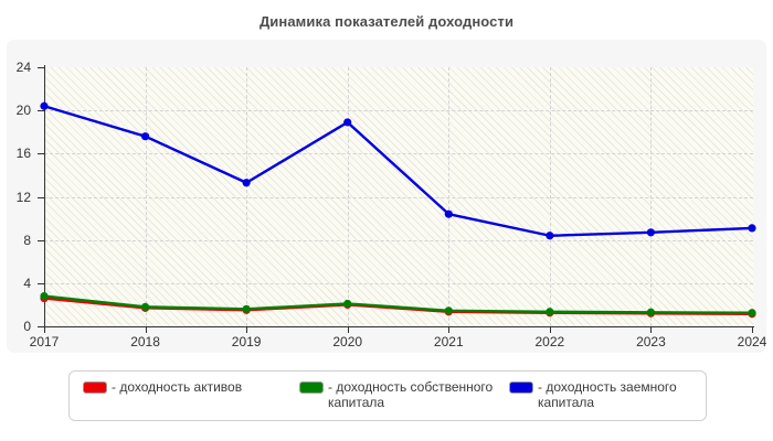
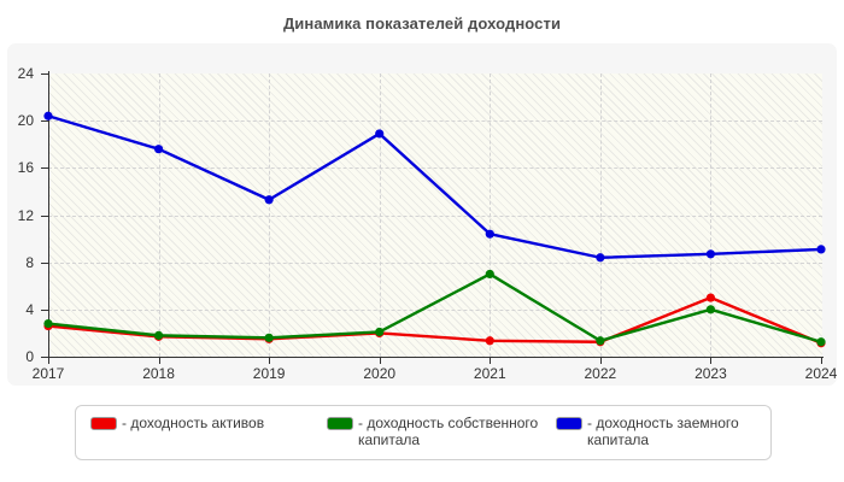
- доходность собственного капитала/2021: 1 -> 7
- доходность активов/2023: 1 -> 5
- доходность собственного капитала/2023: 1 -> 4
